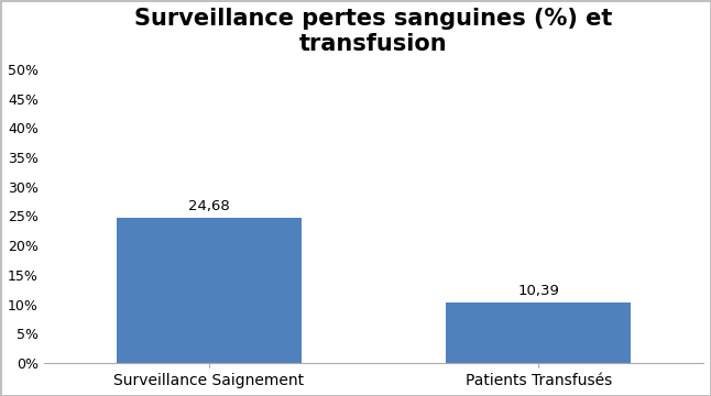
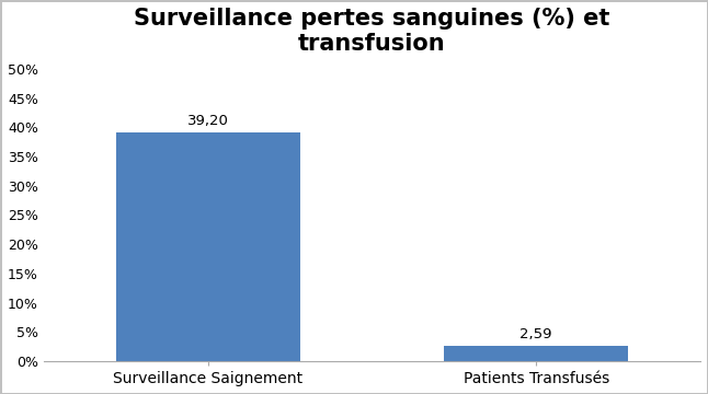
Surveillance Saignement: 24,68 -> 39,20
Patients Transfusés: 10,39 -> 2,59
